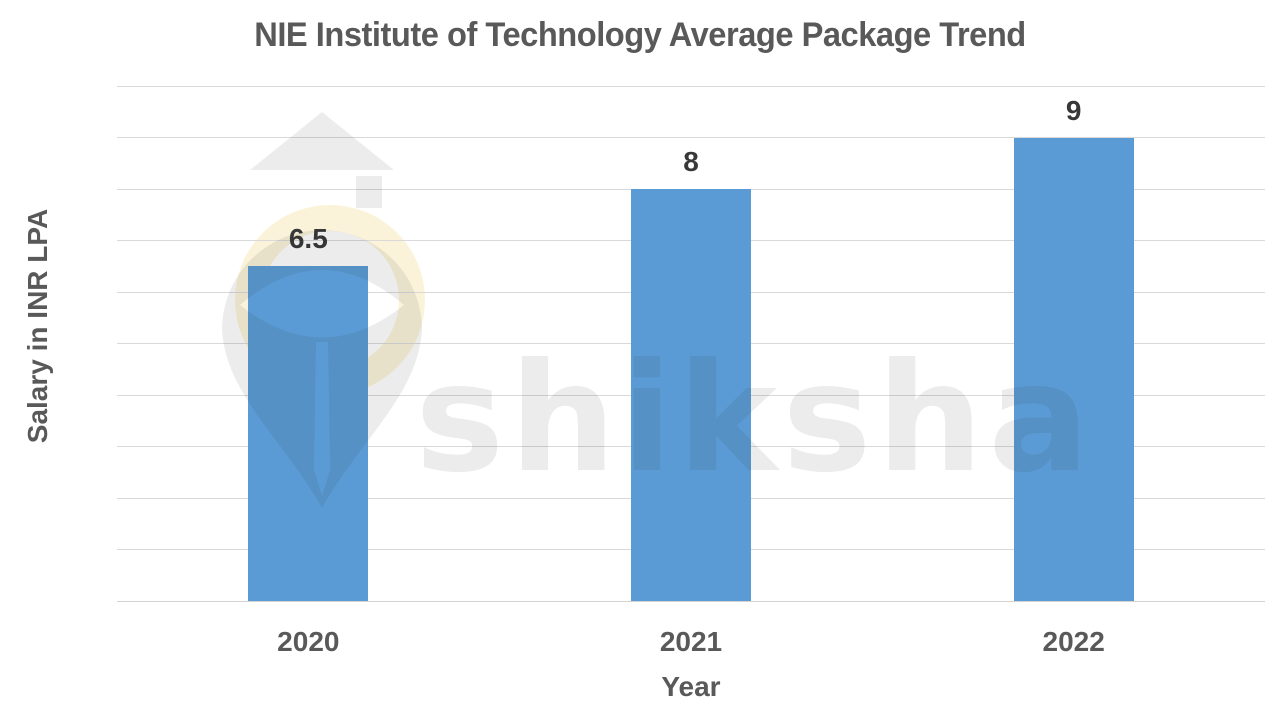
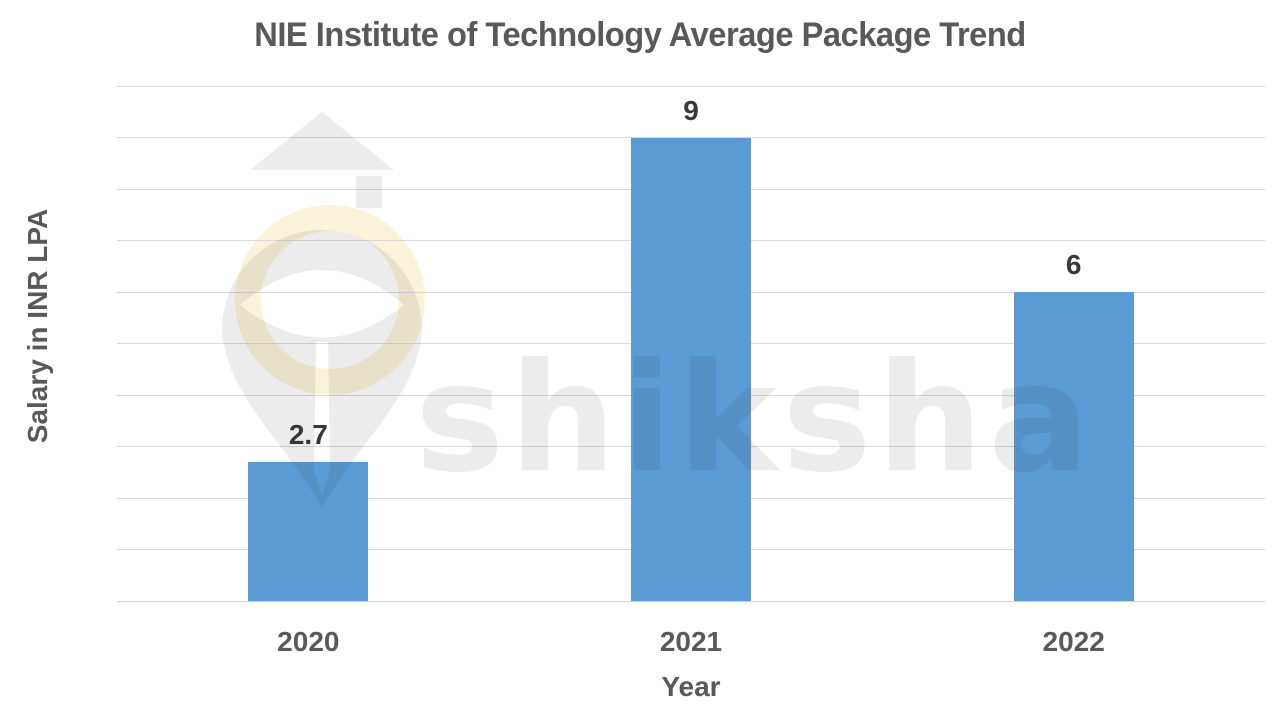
2020: 6.5 -> 2.7
2021: 8 -> 9
2022: 9 -> 6
